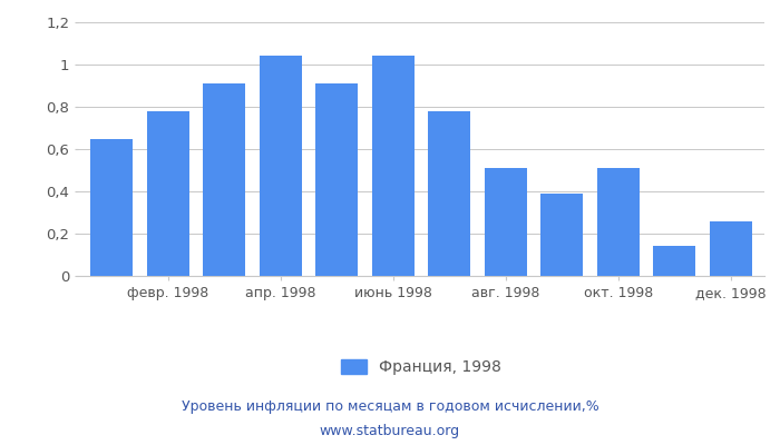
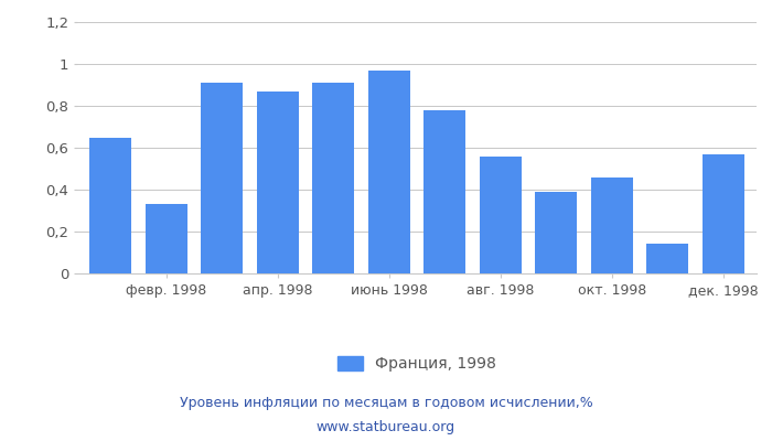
февр. 1998: 0,78 -> 0,33
апр. 1998: 1,04 -> 0,87
июнь 1998: 1,04 -> 0,97
авг. 1998: 0,51 -> 0,56
окт. 1998: 0,51 -> 0,46
дек. 1998: 0,26 -> 0,57
